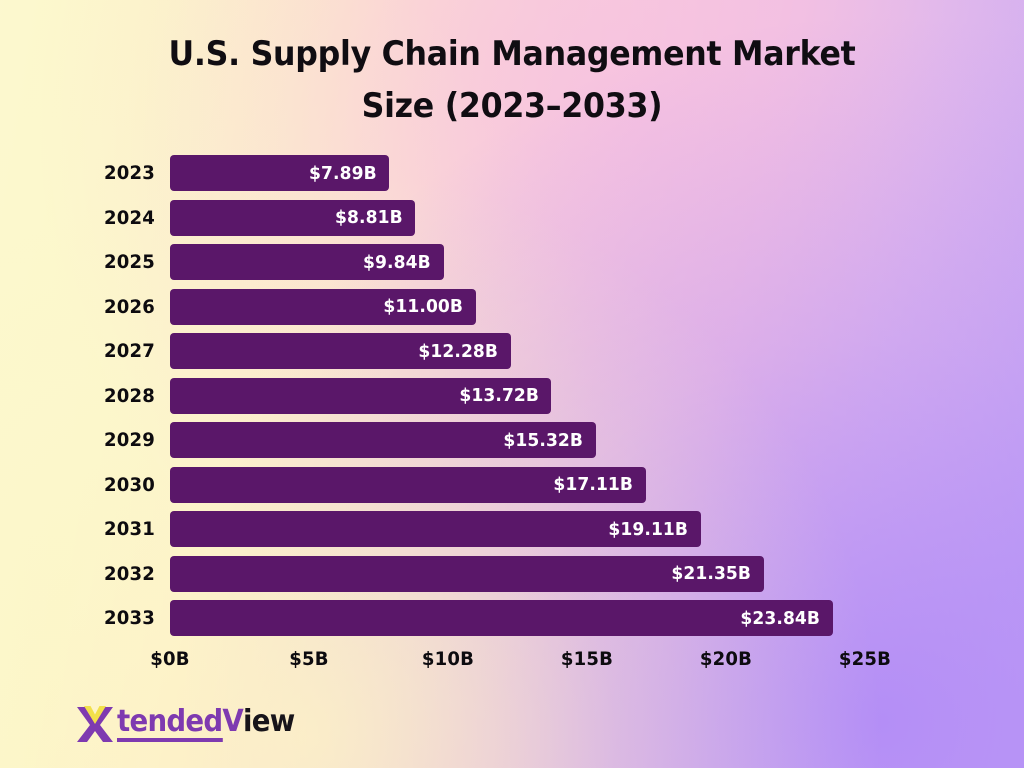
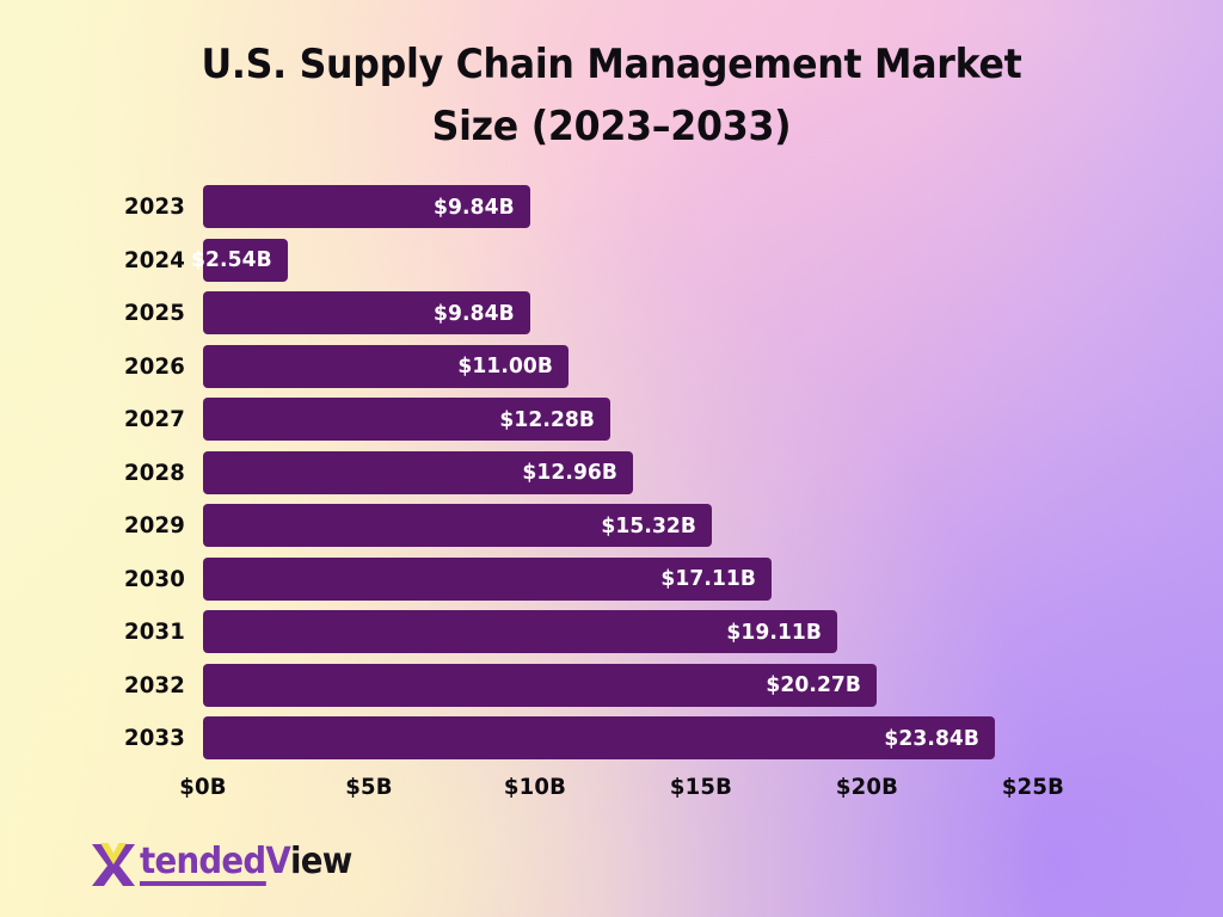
2023: $7.89B -> $9.84B
2024: $8.81B -> $2.54B
2028: $13.72B -> $12.96B
2032: $21.35B -> $20.27B
